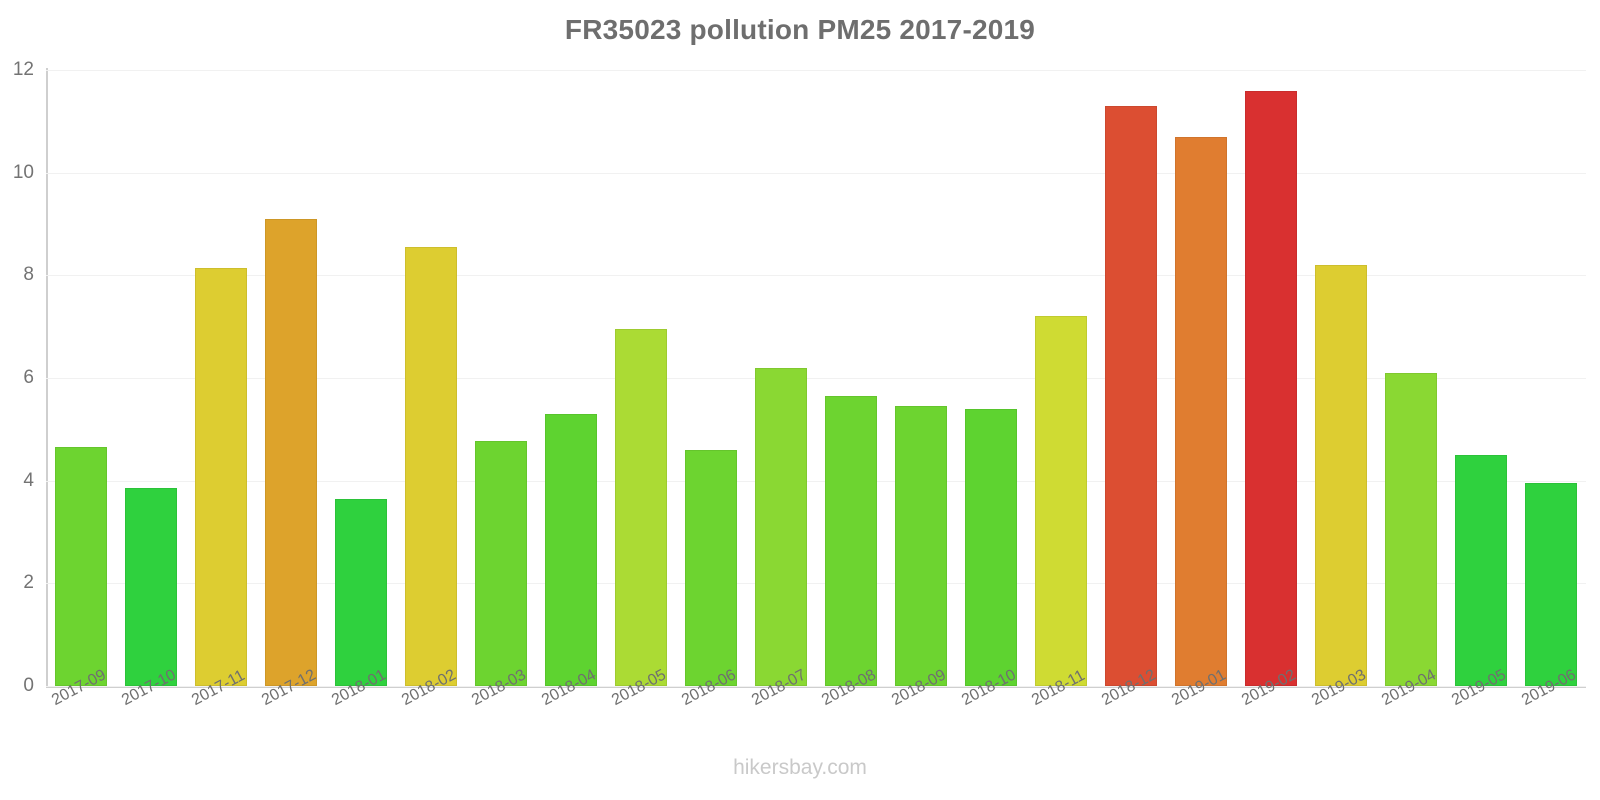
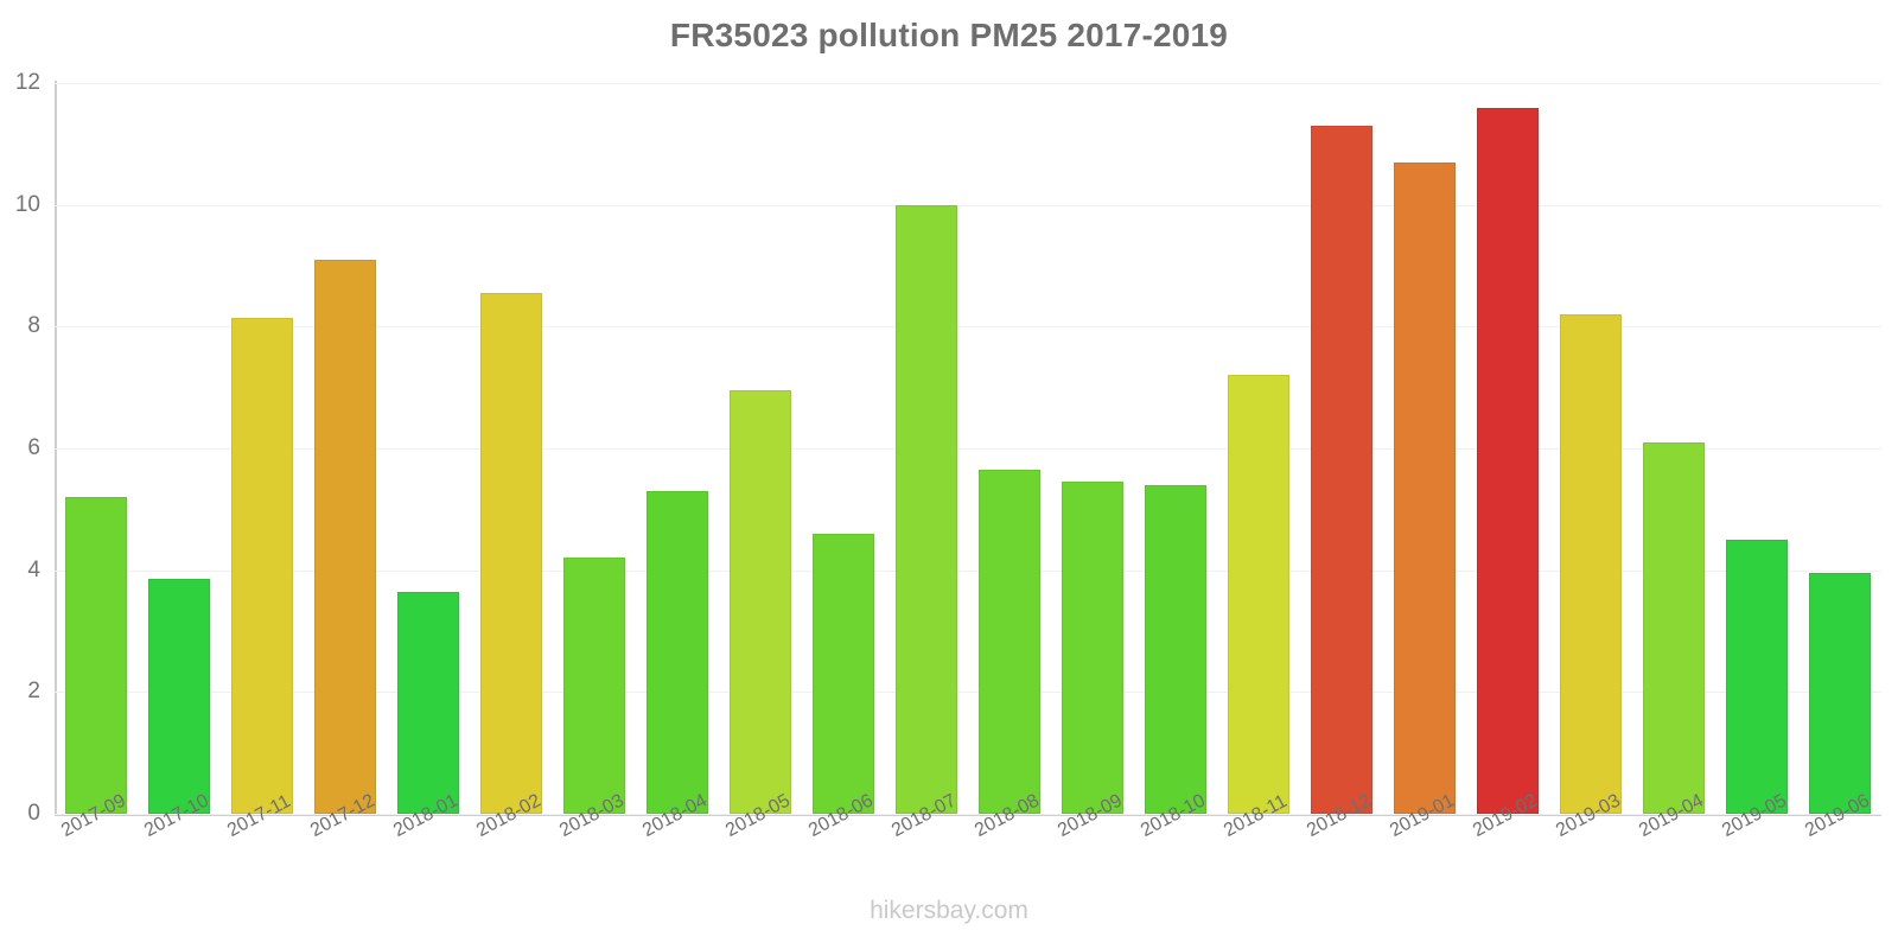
2017-09: 4.7 -> 5.2
2018-03: 4.8 -> 4.2
2018-07: 6.2 -> 10.0
